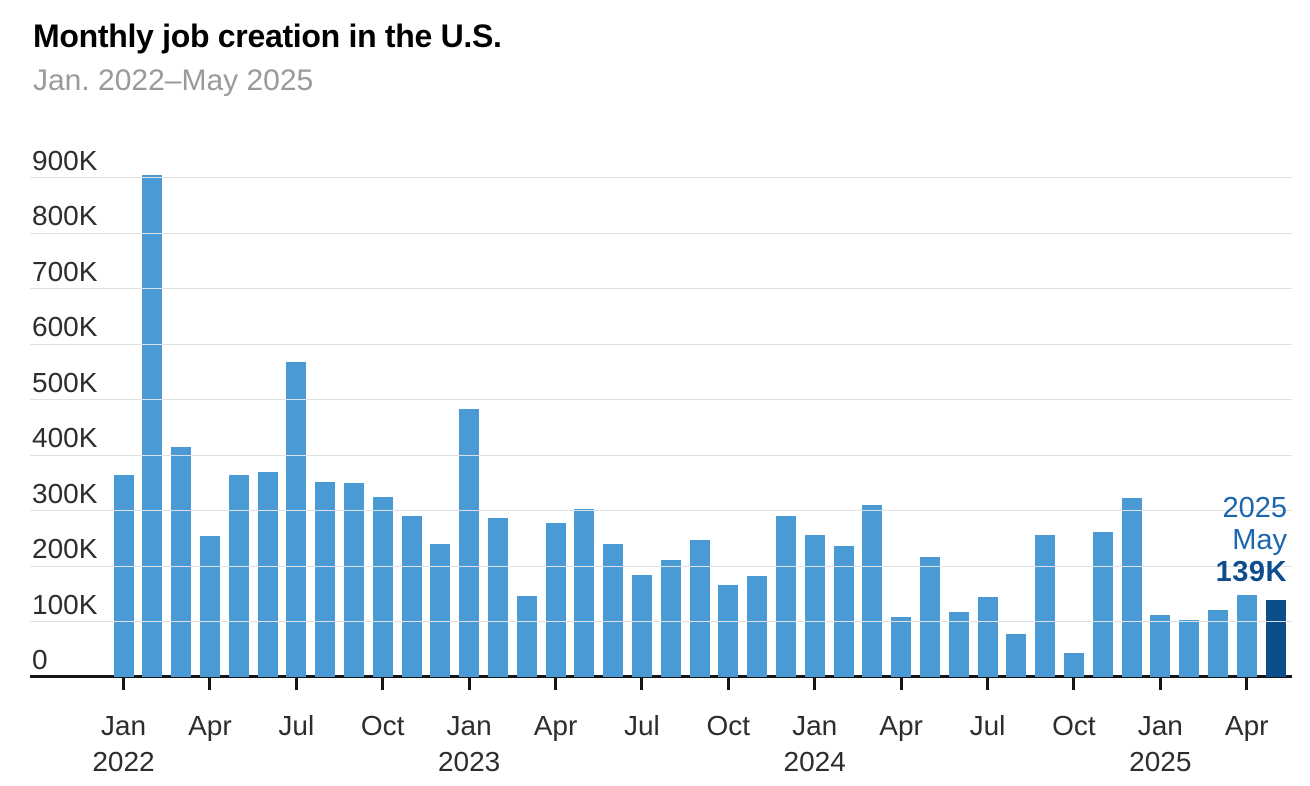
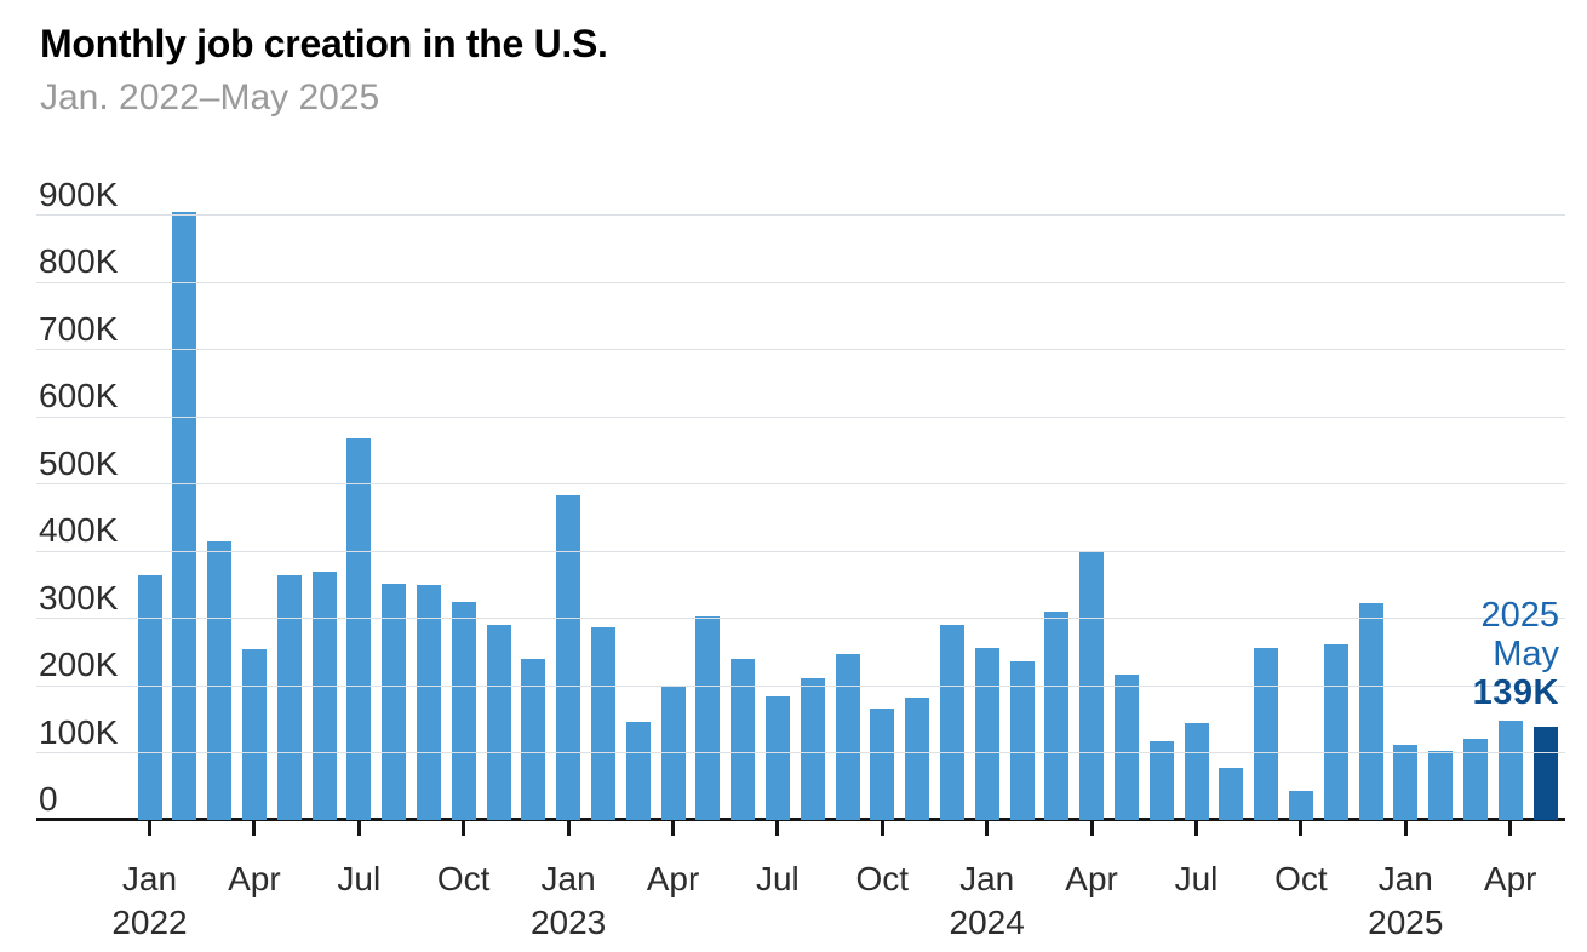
Apr 2023: 280K -> 200K
Apr 2024: 110K -> 400K
